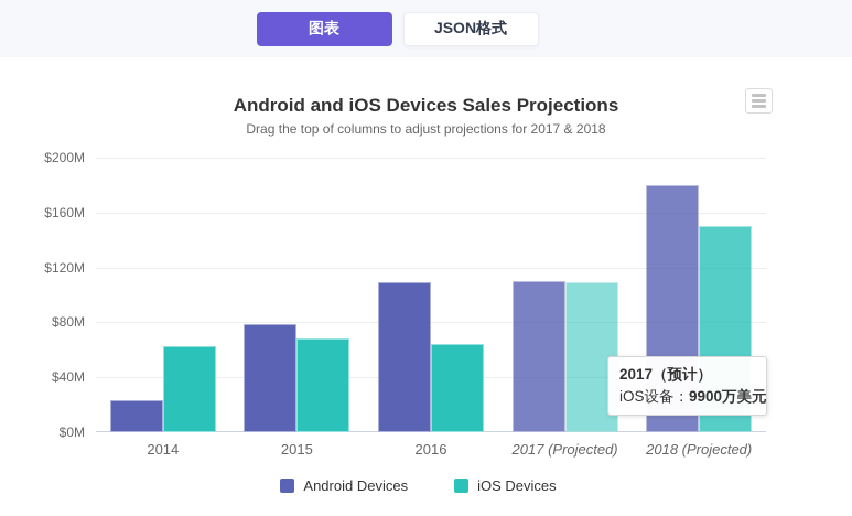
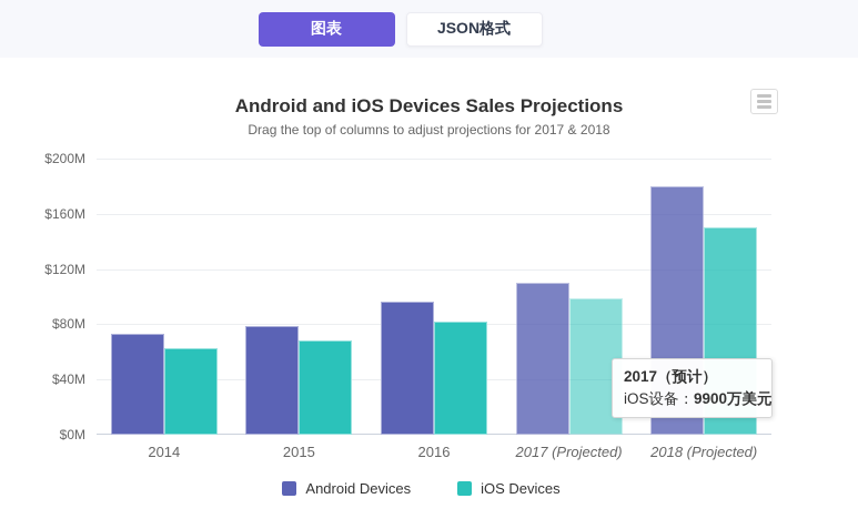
Android Devices/2014: $23M -> $73M
Android Devices/2016: $109M -> $96M
iOS Devices/2016: $64M -> $82M
iOS Devices/2017 (Projected): $109M -> $99M
